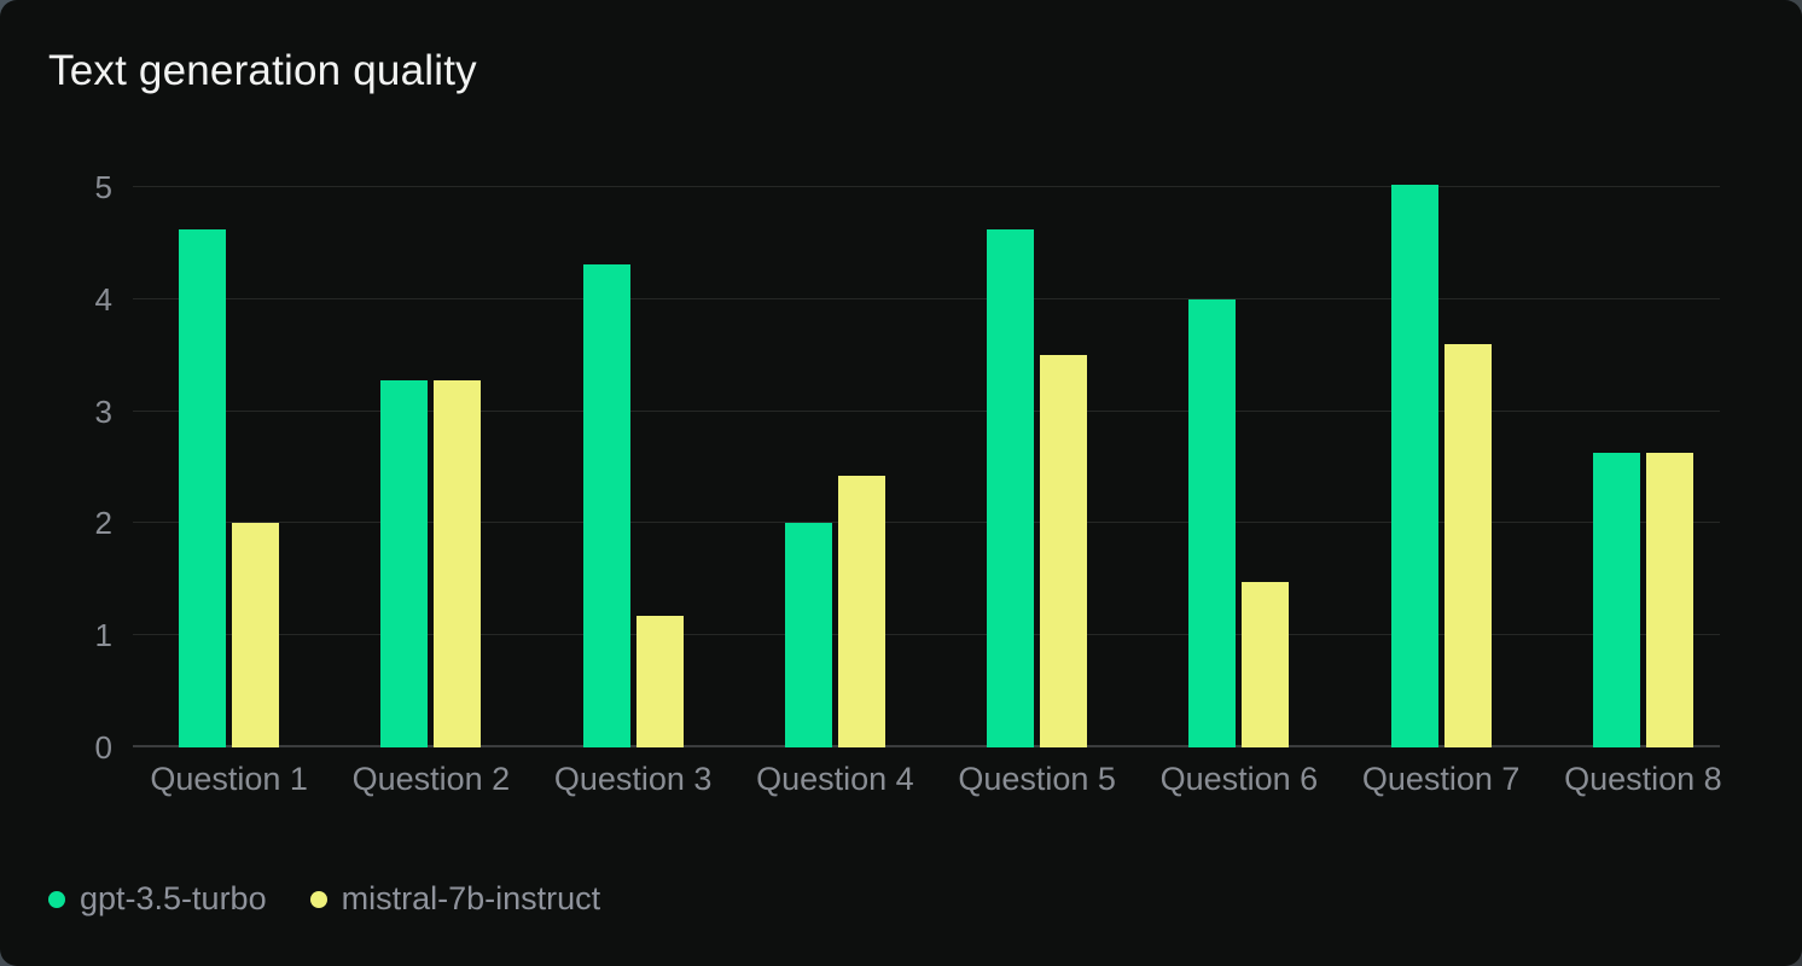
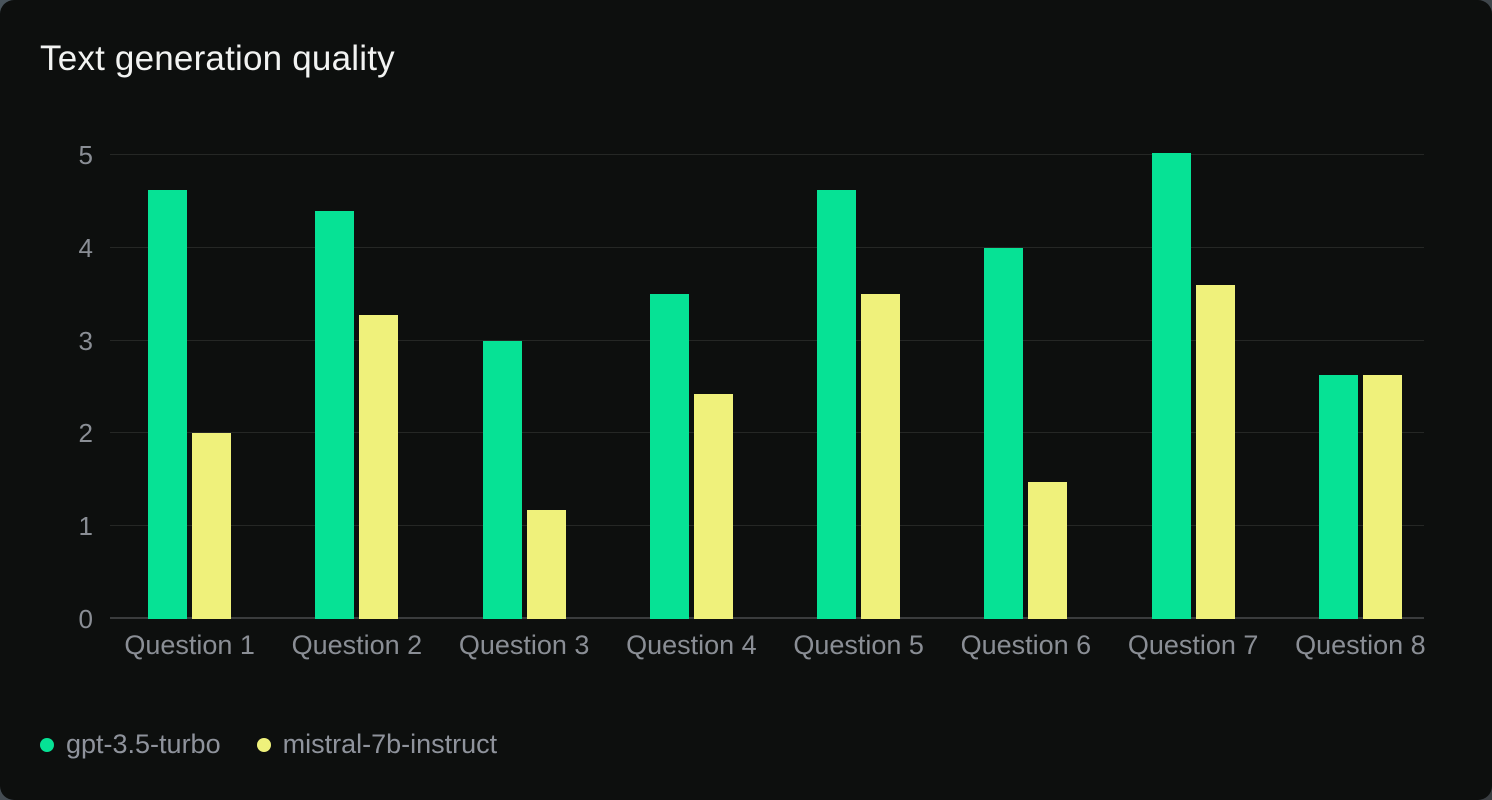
gpt-3.5-turbo/Question 2: 3.3 -> 4.4
gpt-3.5-turbo/Question 3: 4.3 -> 3.0
gpt-3.5-turbo/Question 4: 2.0 -> 3.5
